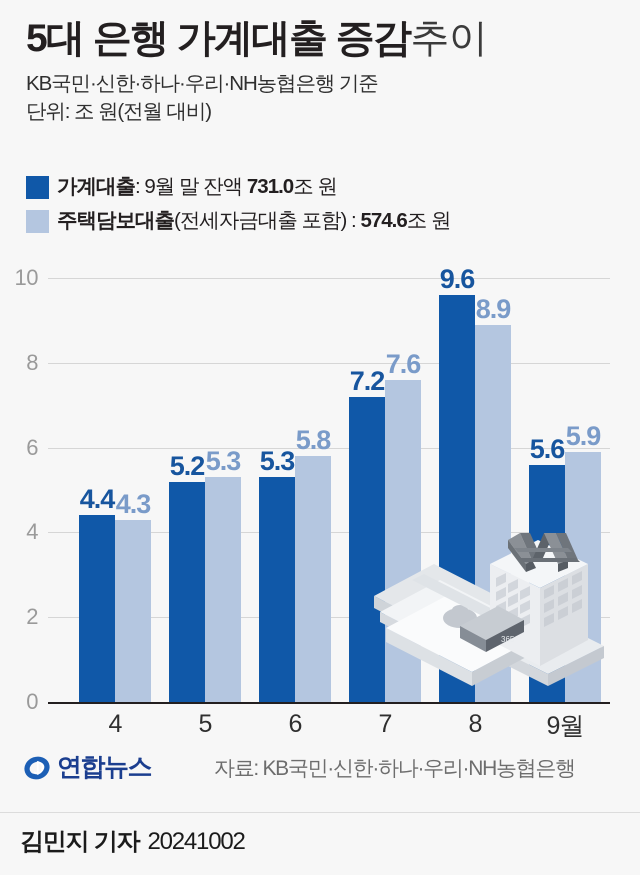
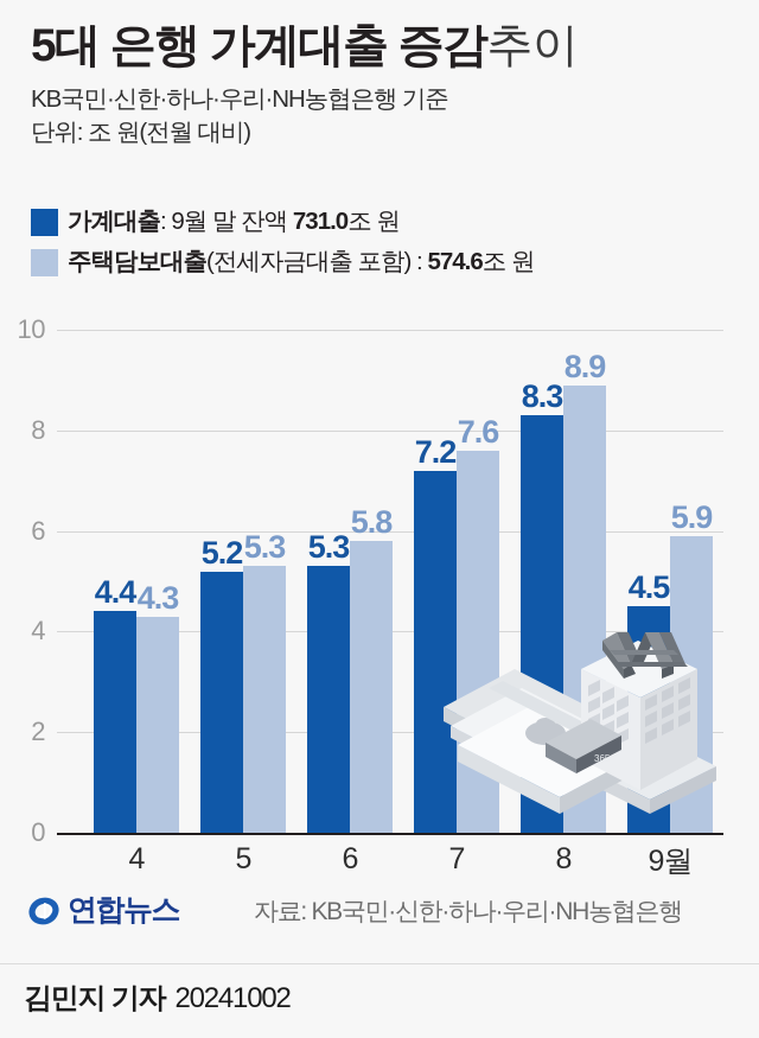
가계대출/8: 9.6 -> 8.3
가계대출/9월: 5.6 -> 4.5
